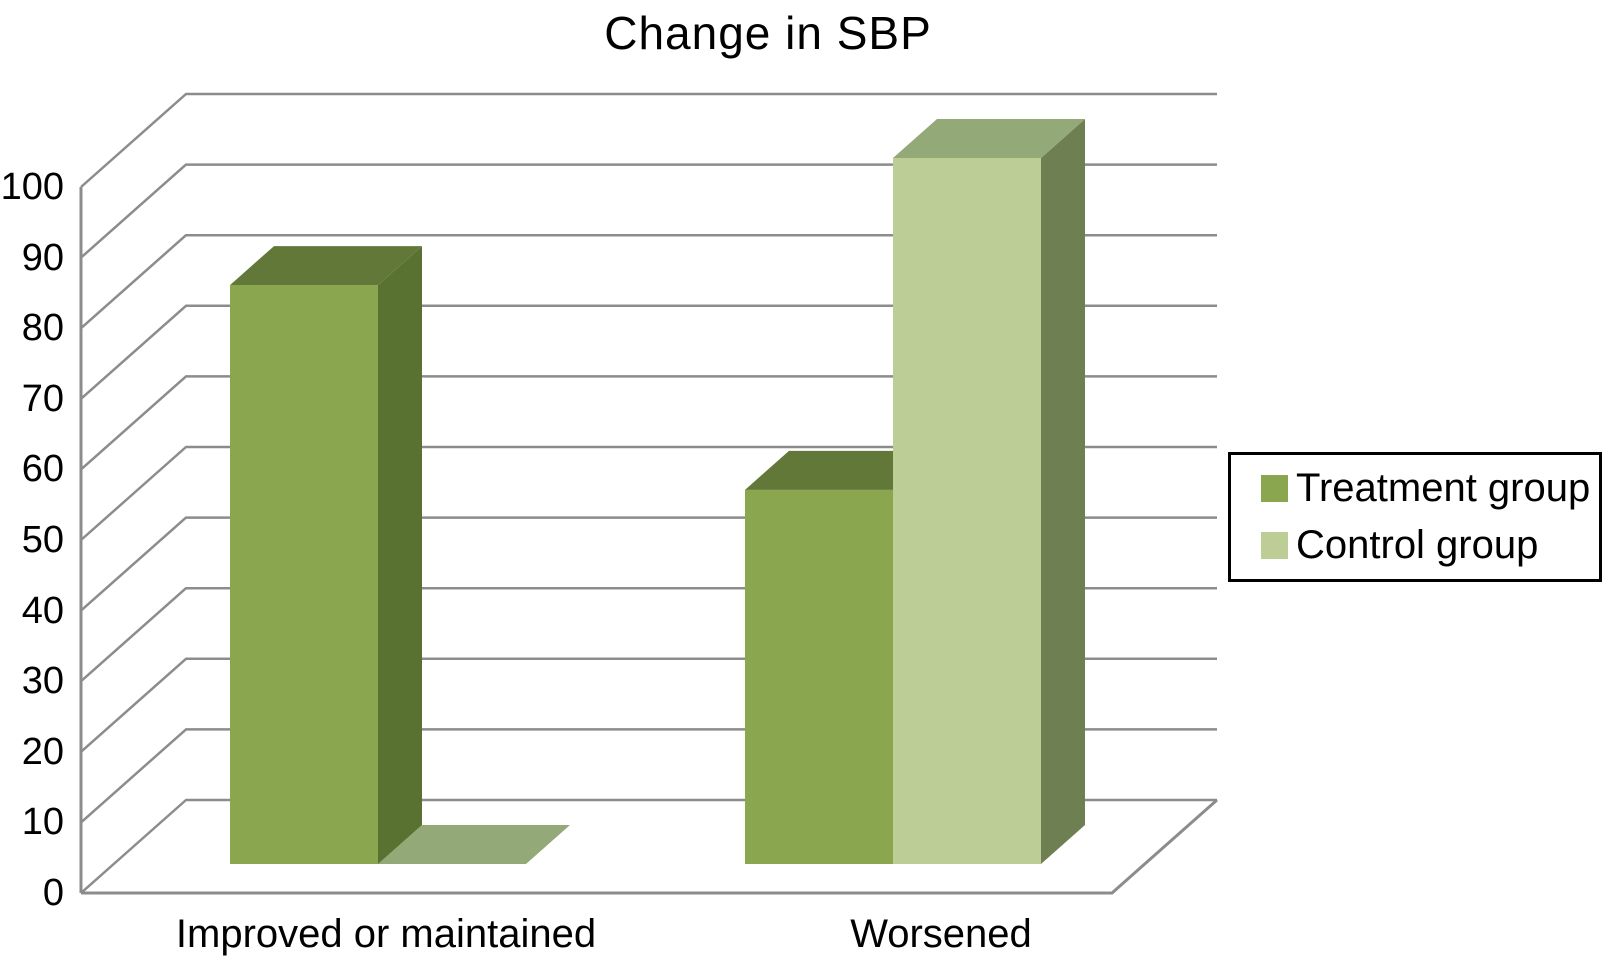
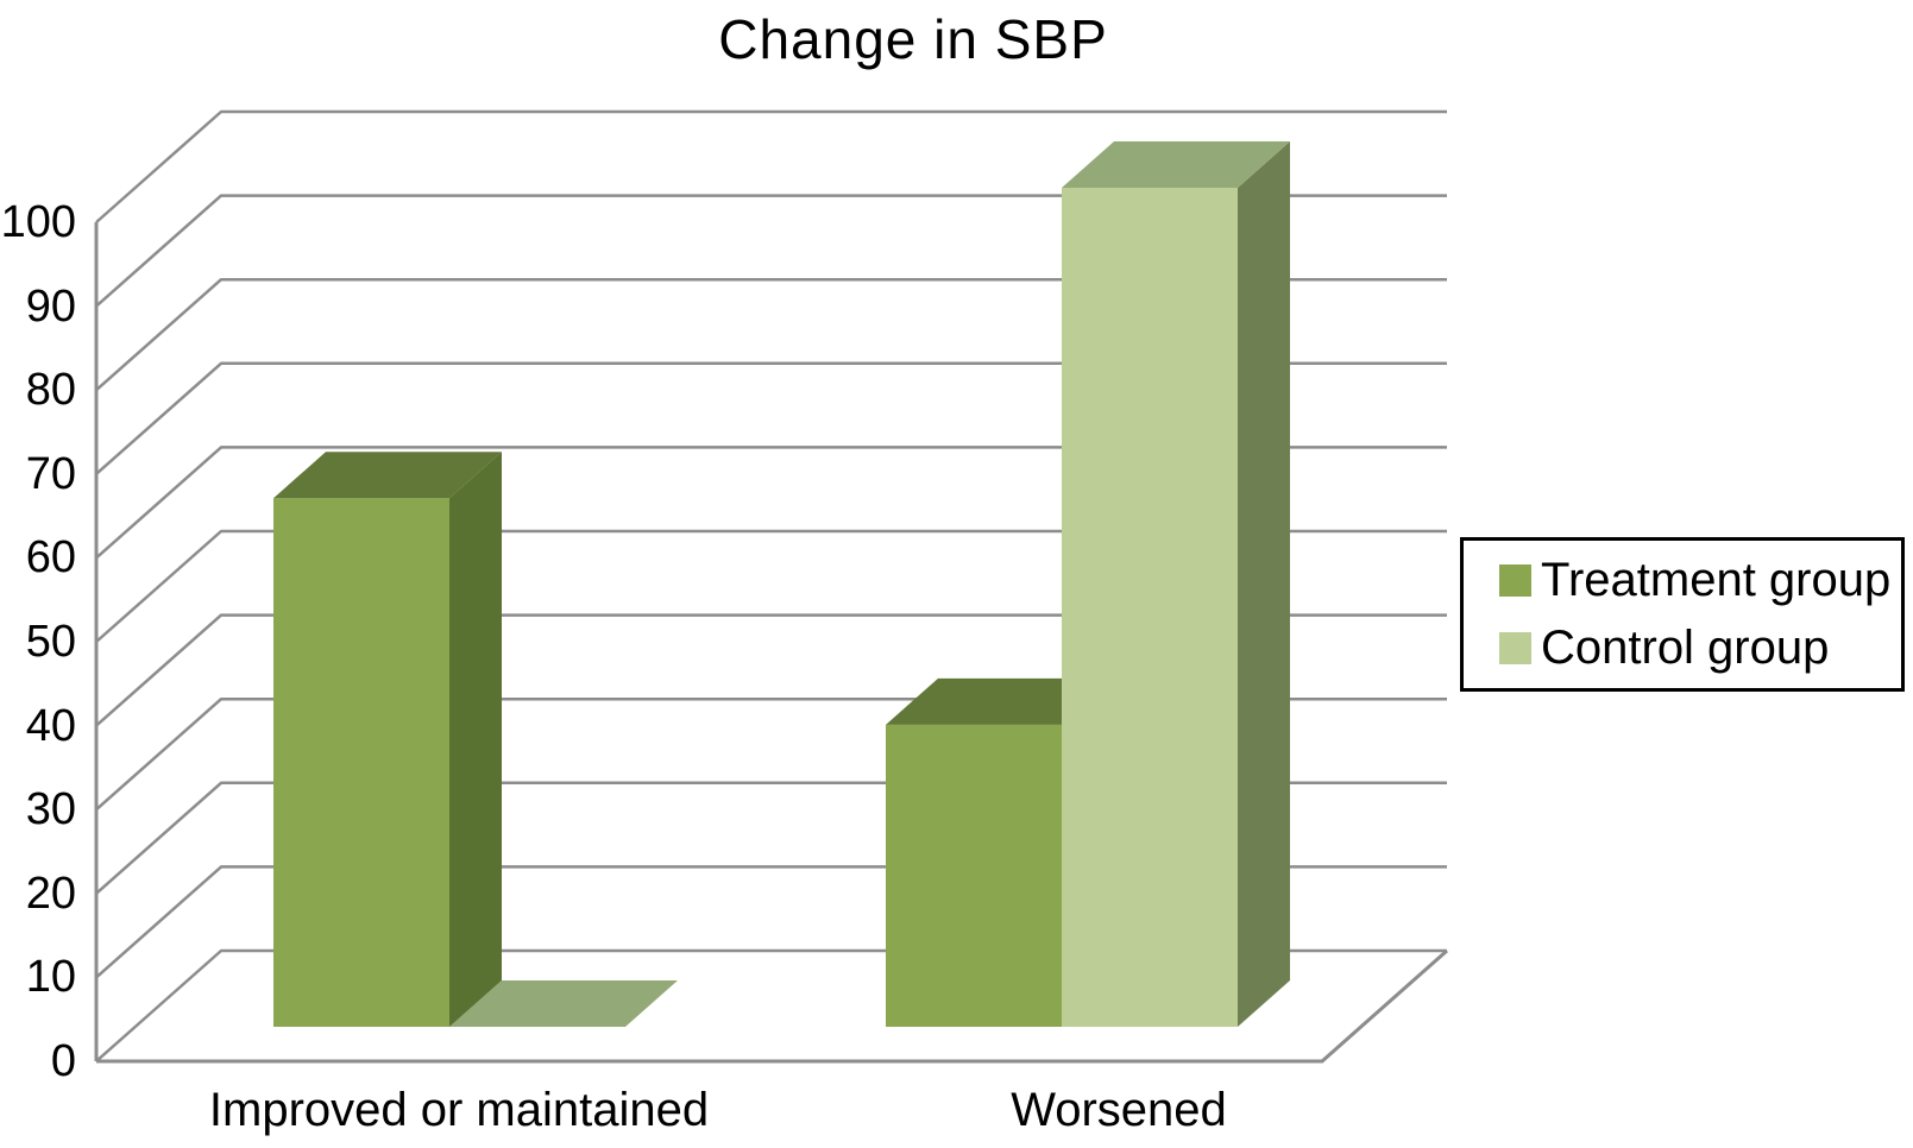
Treatment group/Improved or maintained: 82 -> 63
Treatment group/Worsened: 53 -> 36
